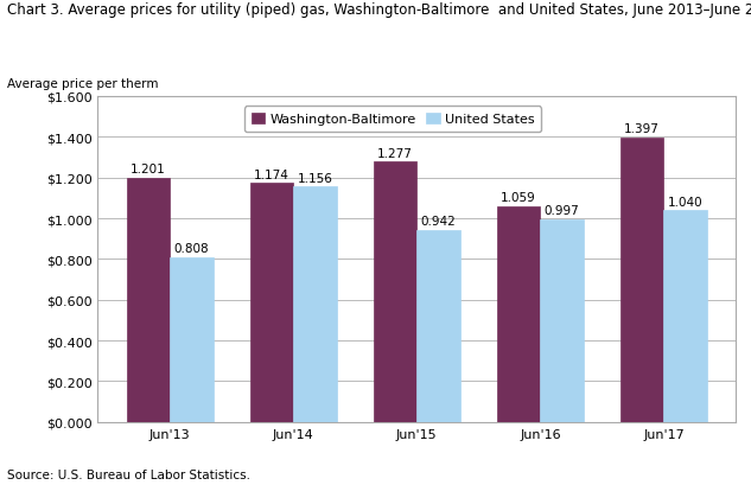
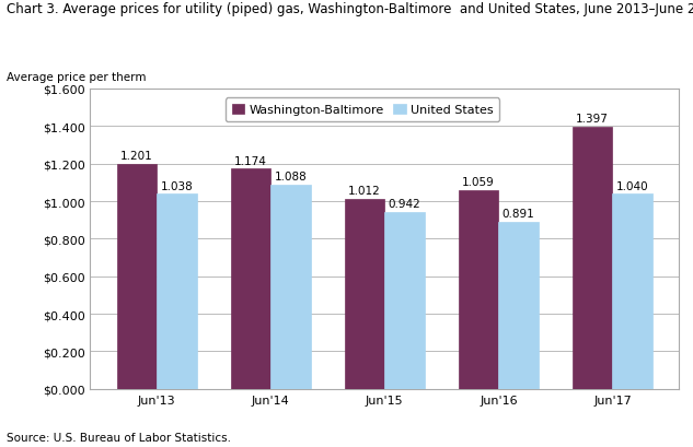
United States/Jun'13: 0.808 -> 1.038
United States/Jun'14: 1.156 -> 1.088
Washington-Baltimore/Jun'15: 1.277 -> 1.012
United States/Jun'16: 0.997 -> 0.891
